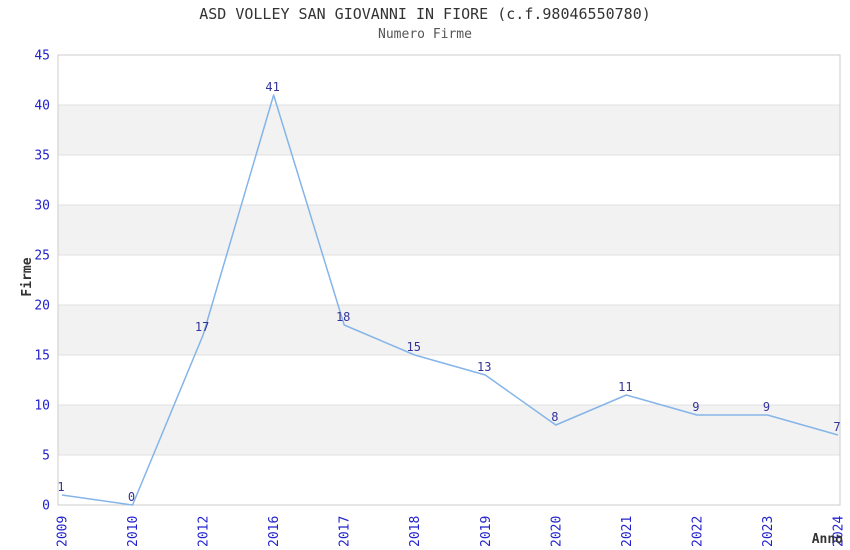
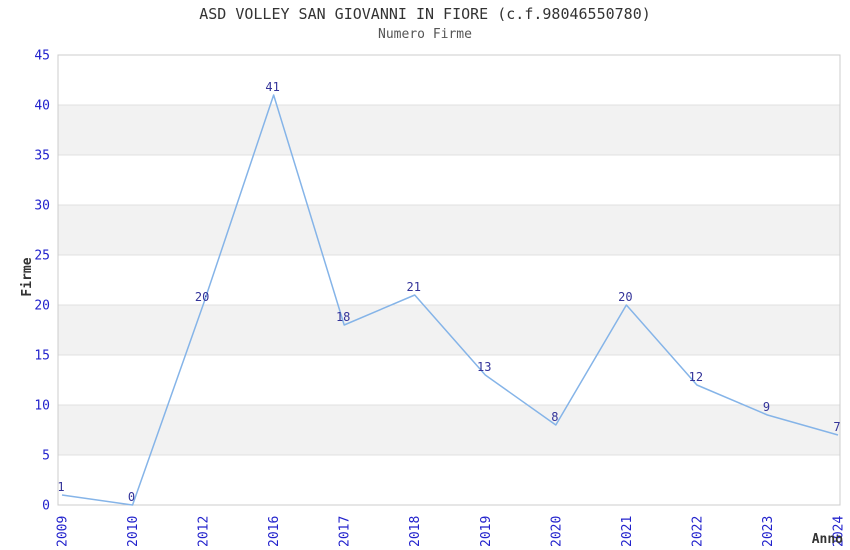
2012: 17 -> 20
2018: 15 -> 21
2021: 11 -> 20
2022: 9 -> 12
